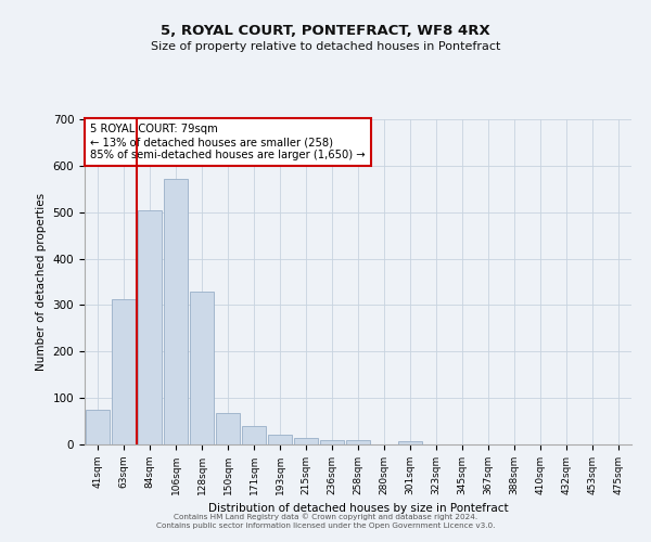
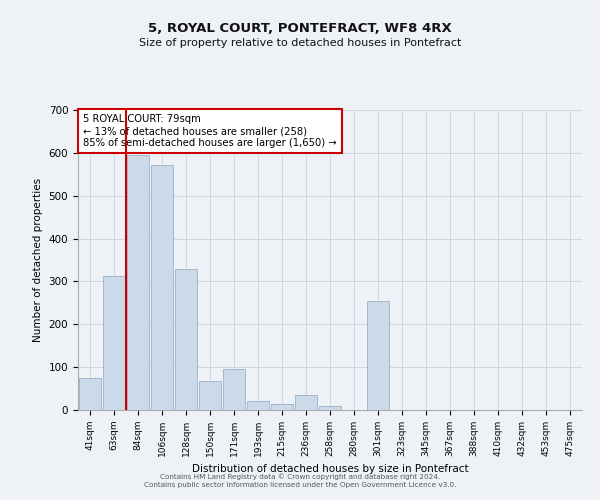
84sqm: 505 -> 595
171sqm: 40 -> 95
236sqm: 10 -> 35
301sqm: 8 -> 255
